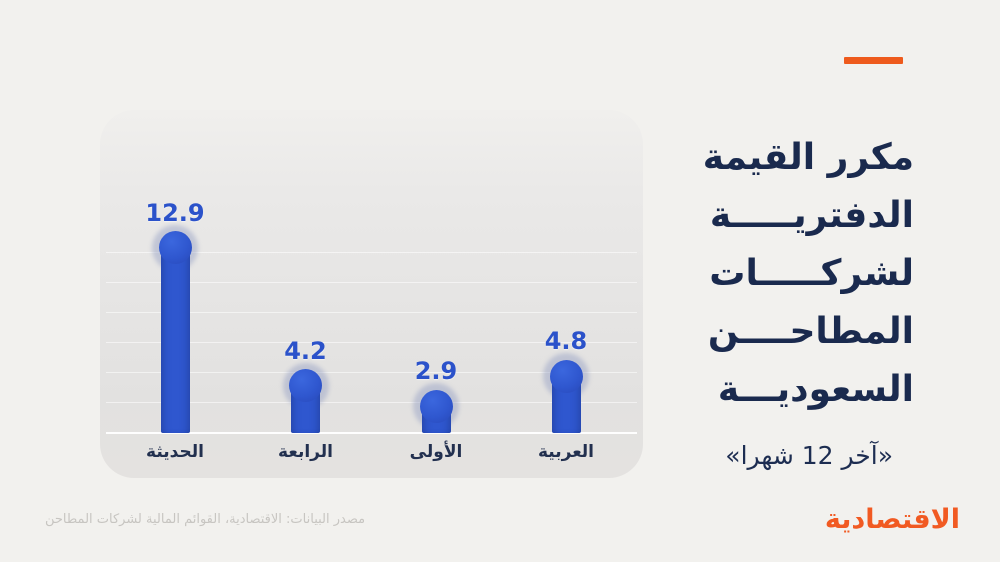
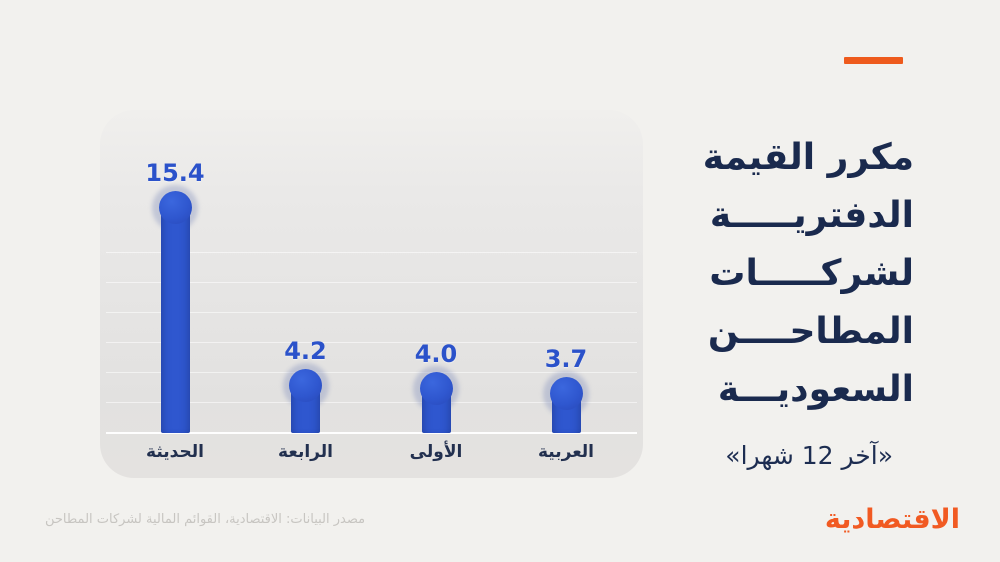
الحديثة: 12.9 -> 15.4
الأولى: 2.9 -> 4.0
العربية: 4.8 -> 3.7
